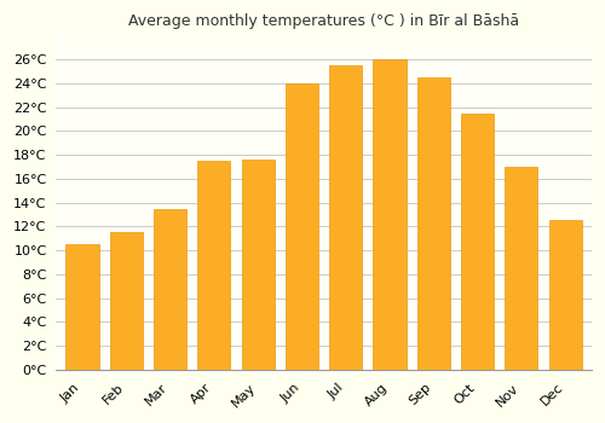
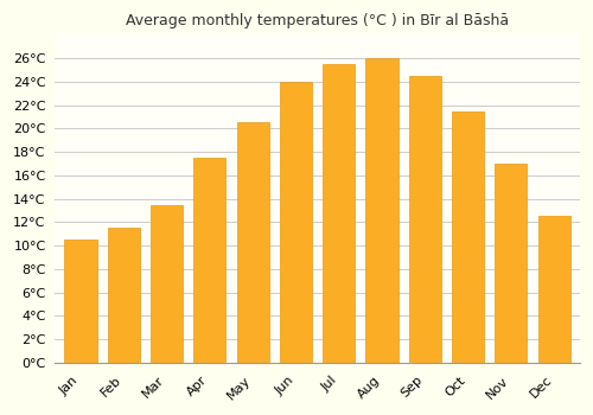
May: 17.6°C -> 20.5°C
